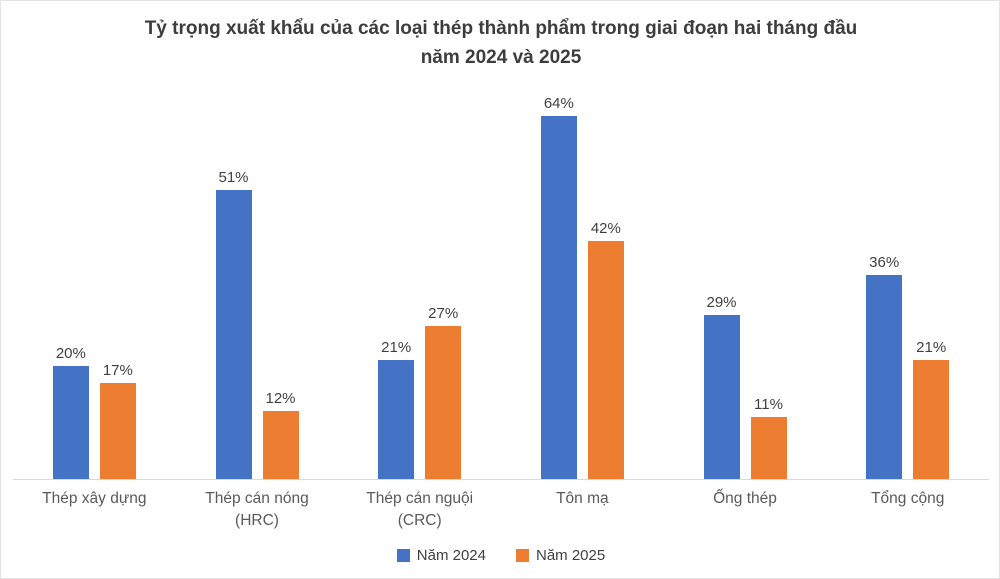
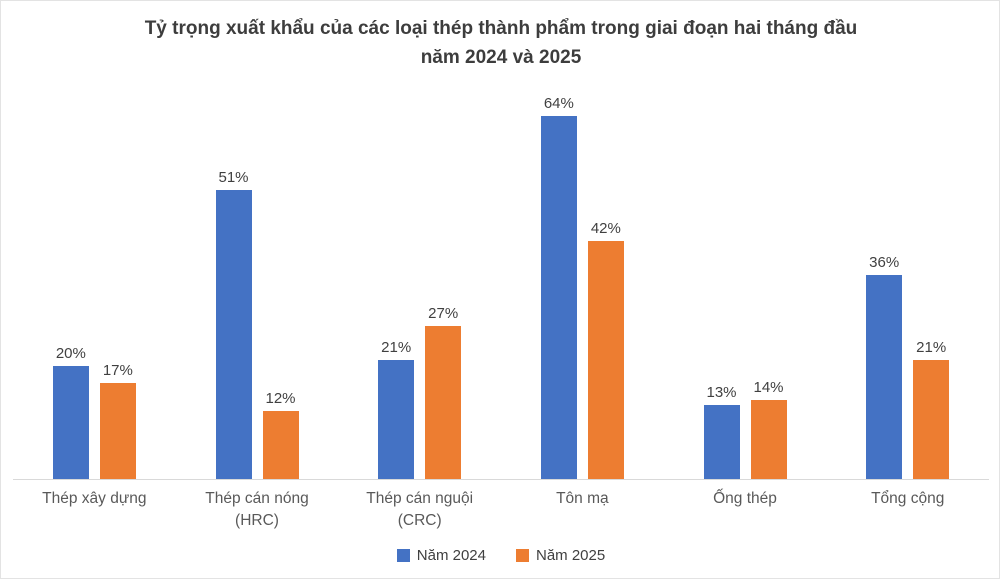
Năm 2024/Ống thép: 29% -> 13%
Năm 2025/Ống thép: 11% -> 14%
